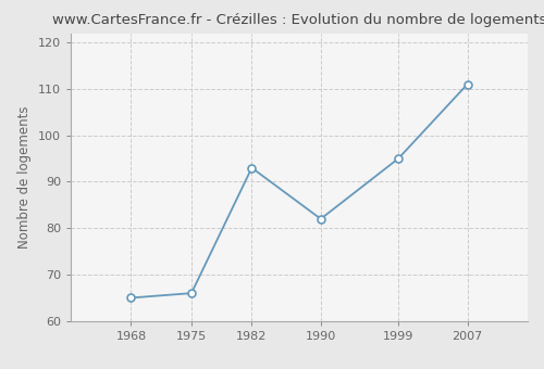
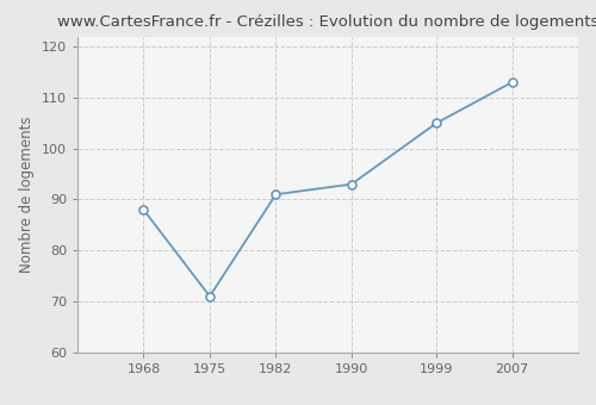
1968: 65 -> 88
1975: 66 -> 71
1982: 93 -> 91
1990: 82 -> 93
1999: 95 -> 105
2007: 111 -> 113
